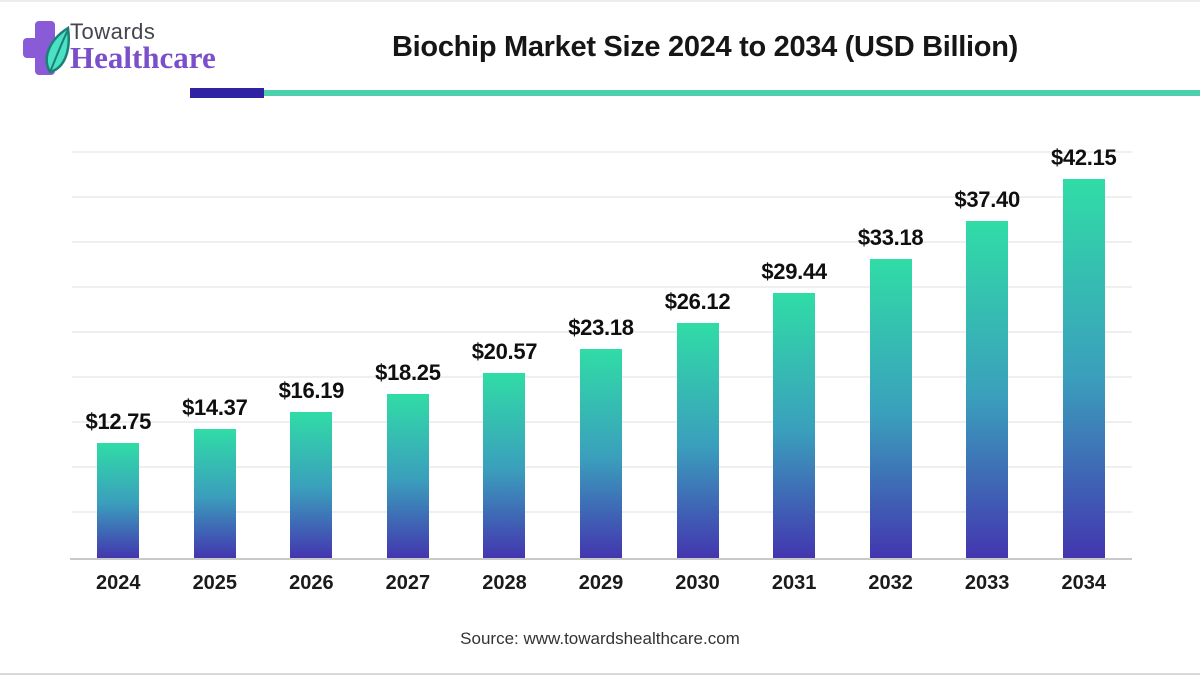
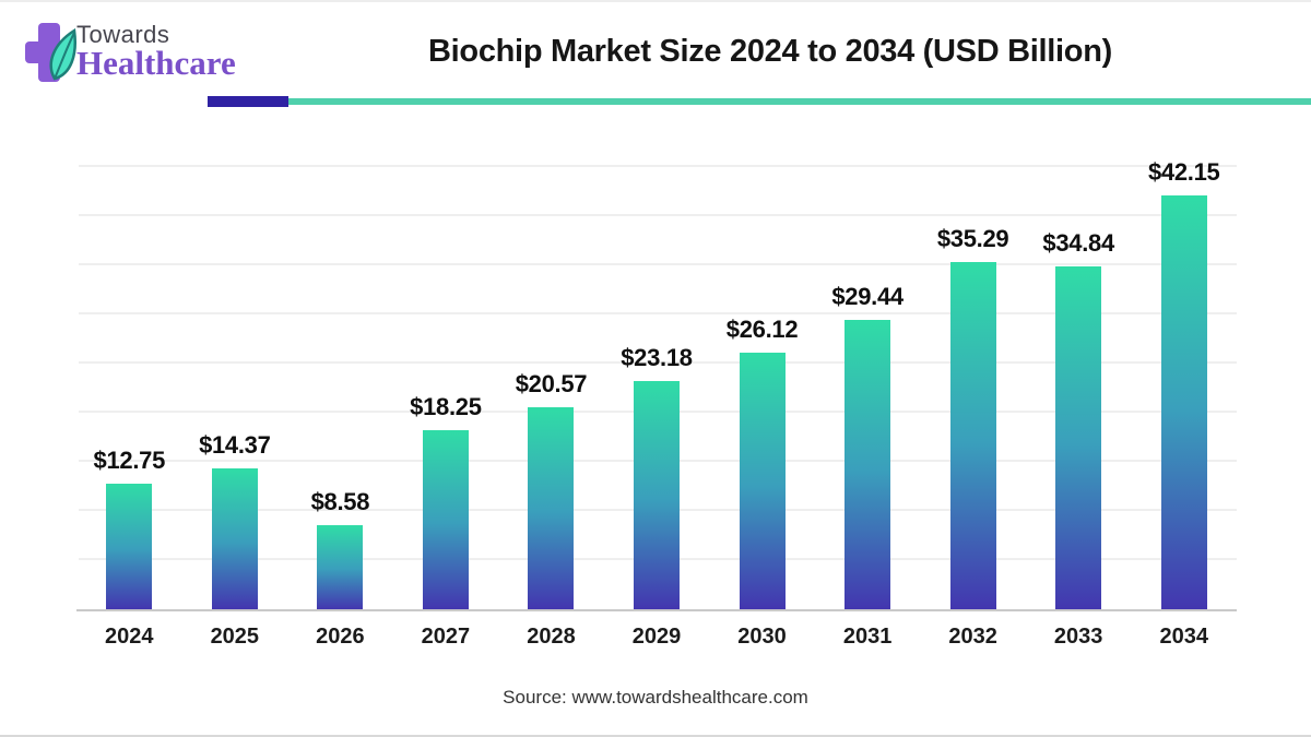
2026: $16.19 -> $8.58
2032: $33.18 -> $35.29
2033: $37.40 -> $34.84
